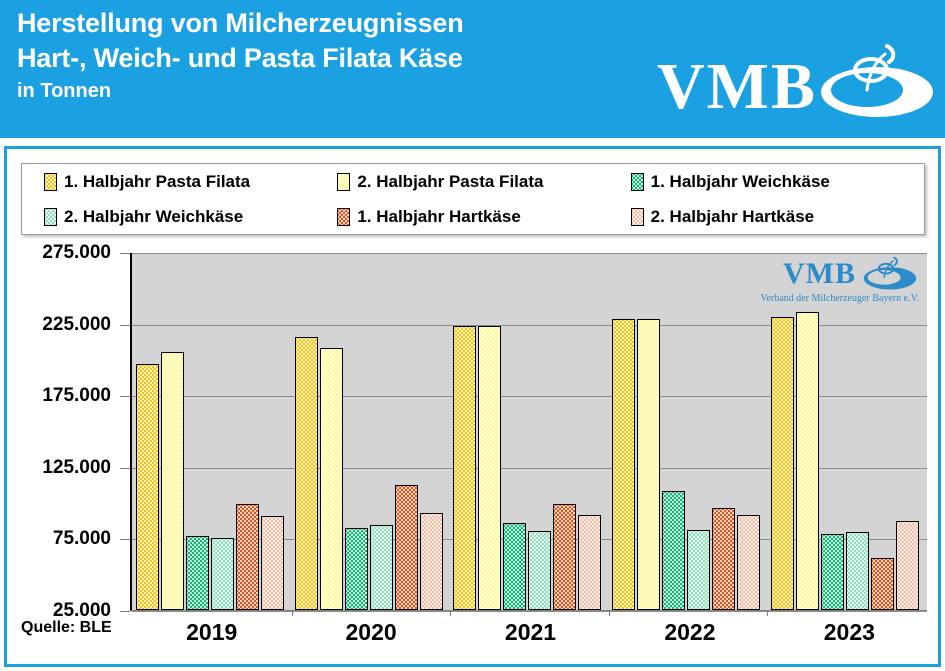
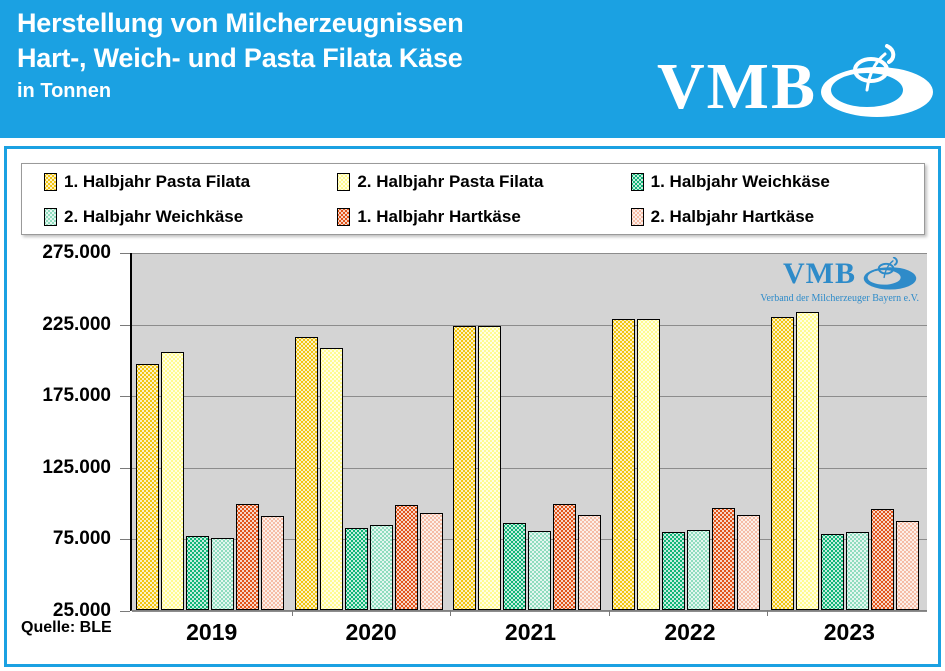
1. Halbjahr Hartkäse/2020: 112000 -> 98000
1. Halbjahr Weichkäse/2022: 108000 -> 80000
1. Halbjahr Hartkäse/2023: 61000 -> 96000
